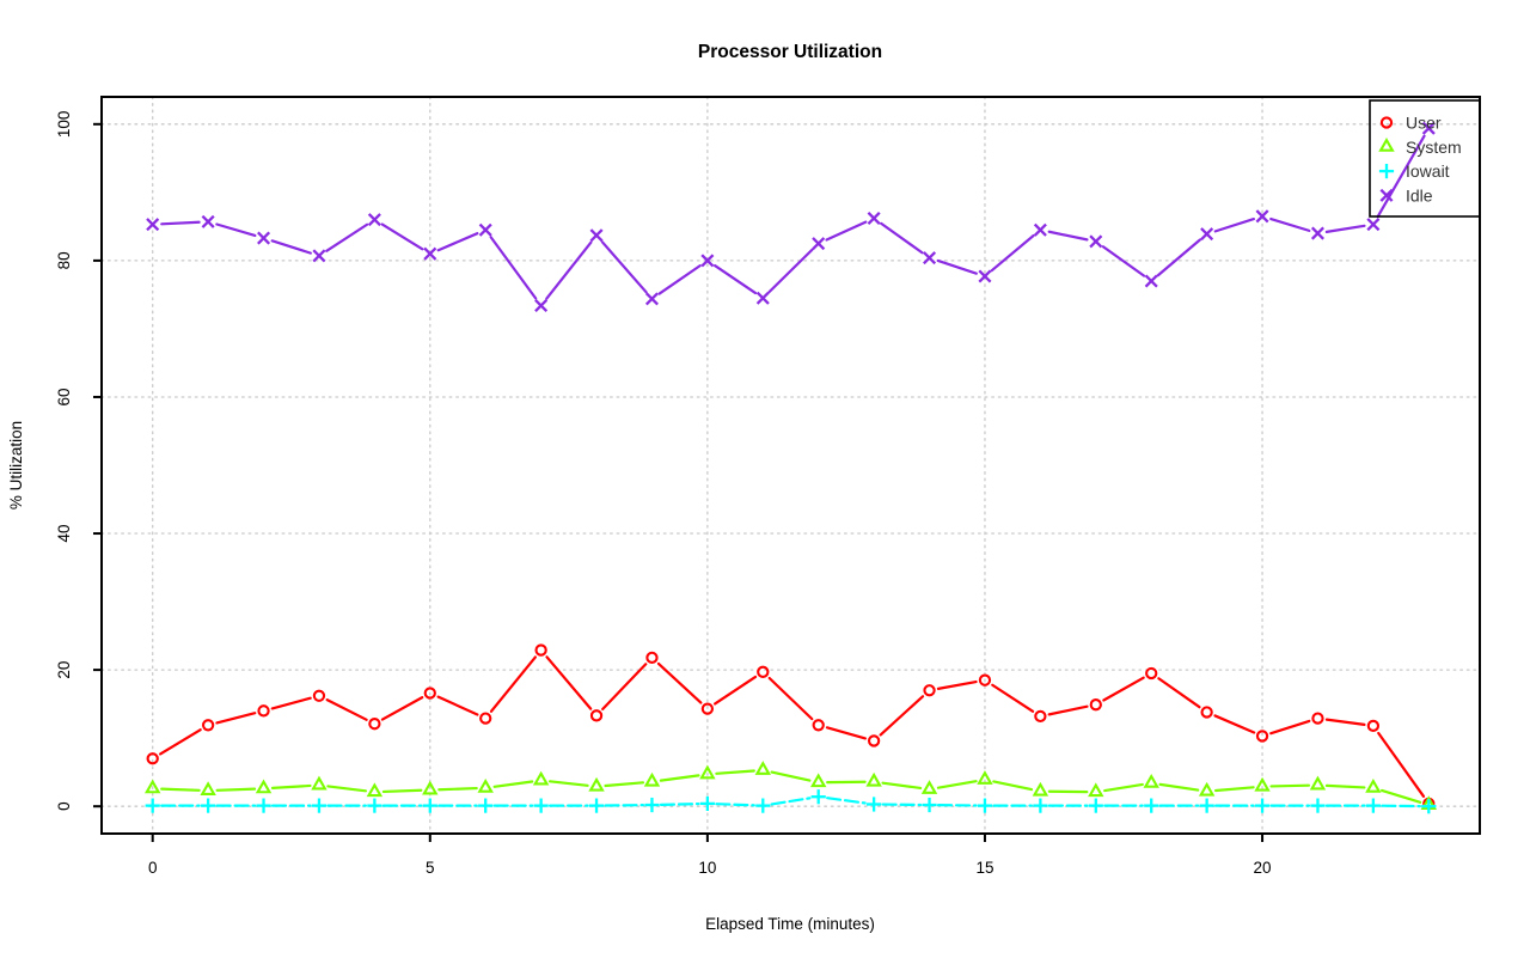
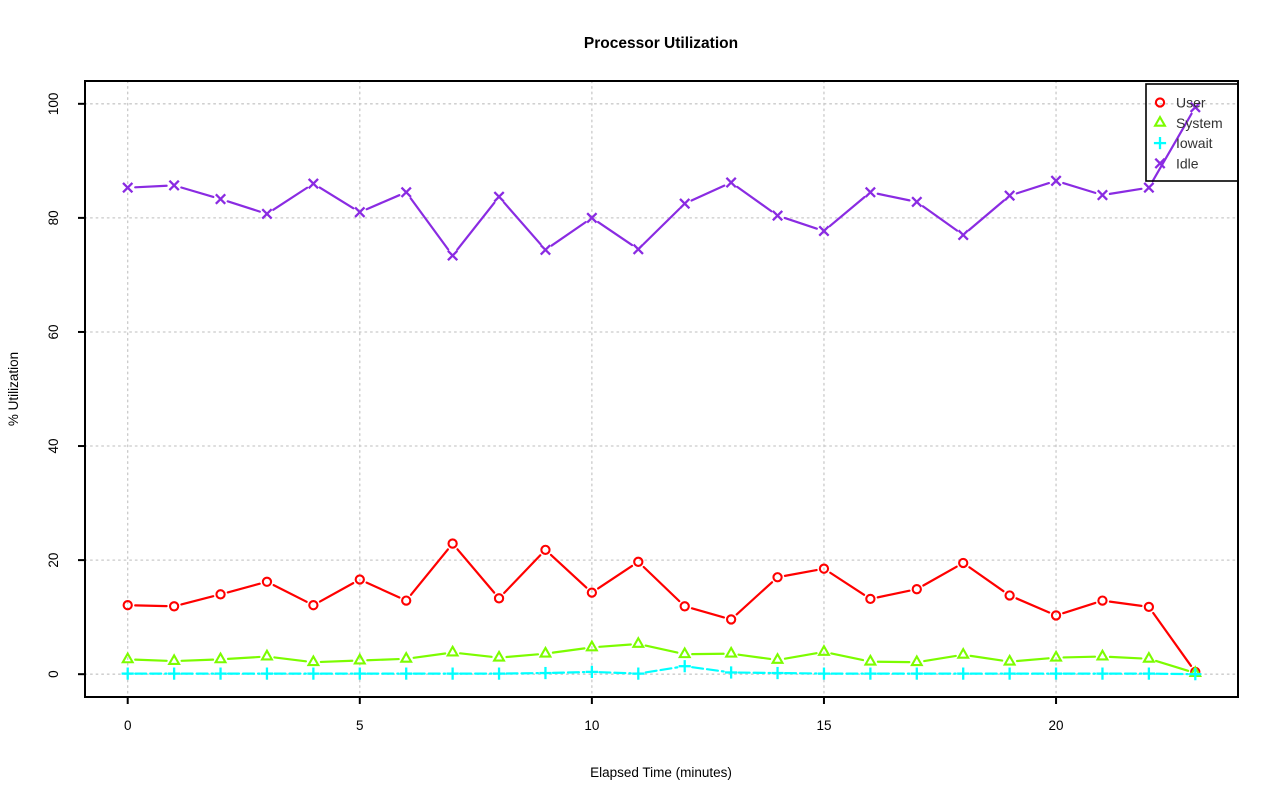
User/0: 7 -> 12
